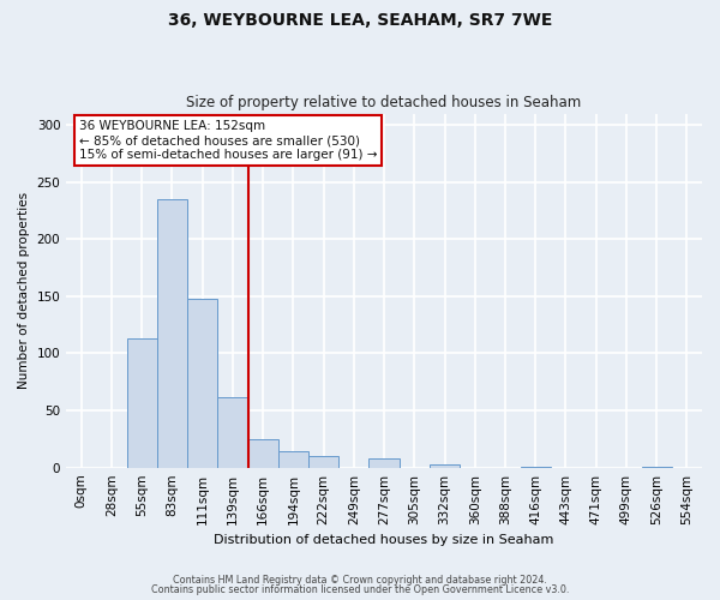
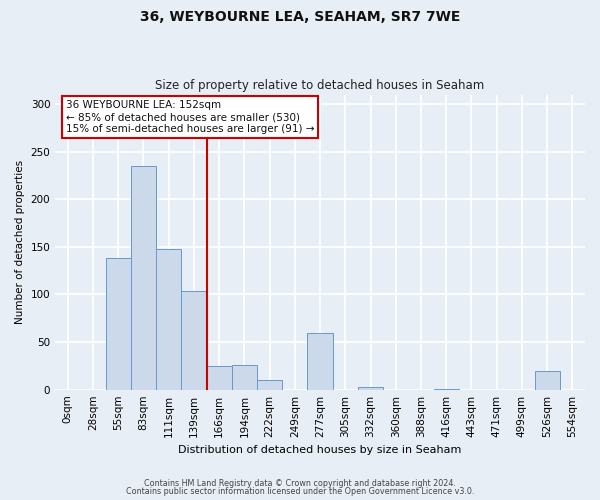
55sqm: 113 -> 138
139sqm: 62 -> 104
194sqm: 14 -> 26
277sqm: 8 -> 60
526sqm: 1 -> 20
